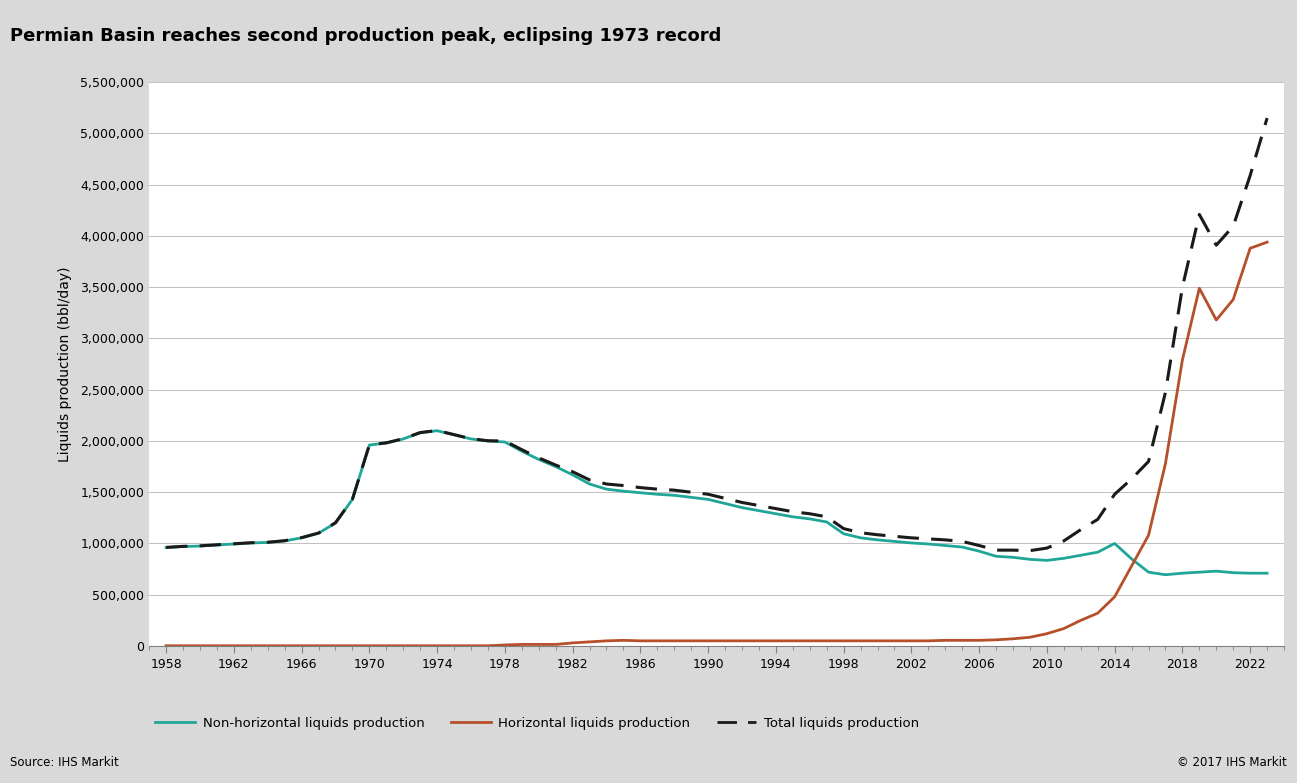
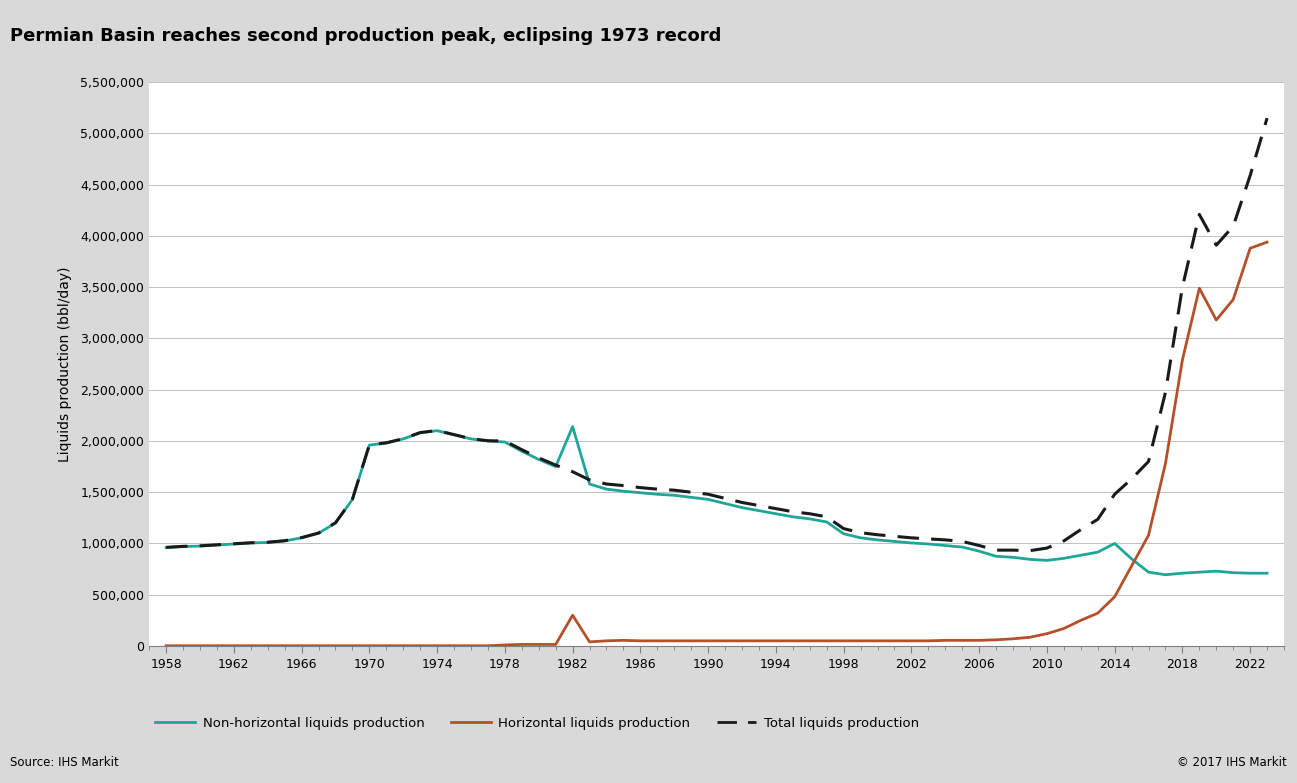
Non-horizontal liquids production/1982: 1,670,000 -> 2,140,000
Horizontal liquids production/1982: 30,000 -> 300,000
